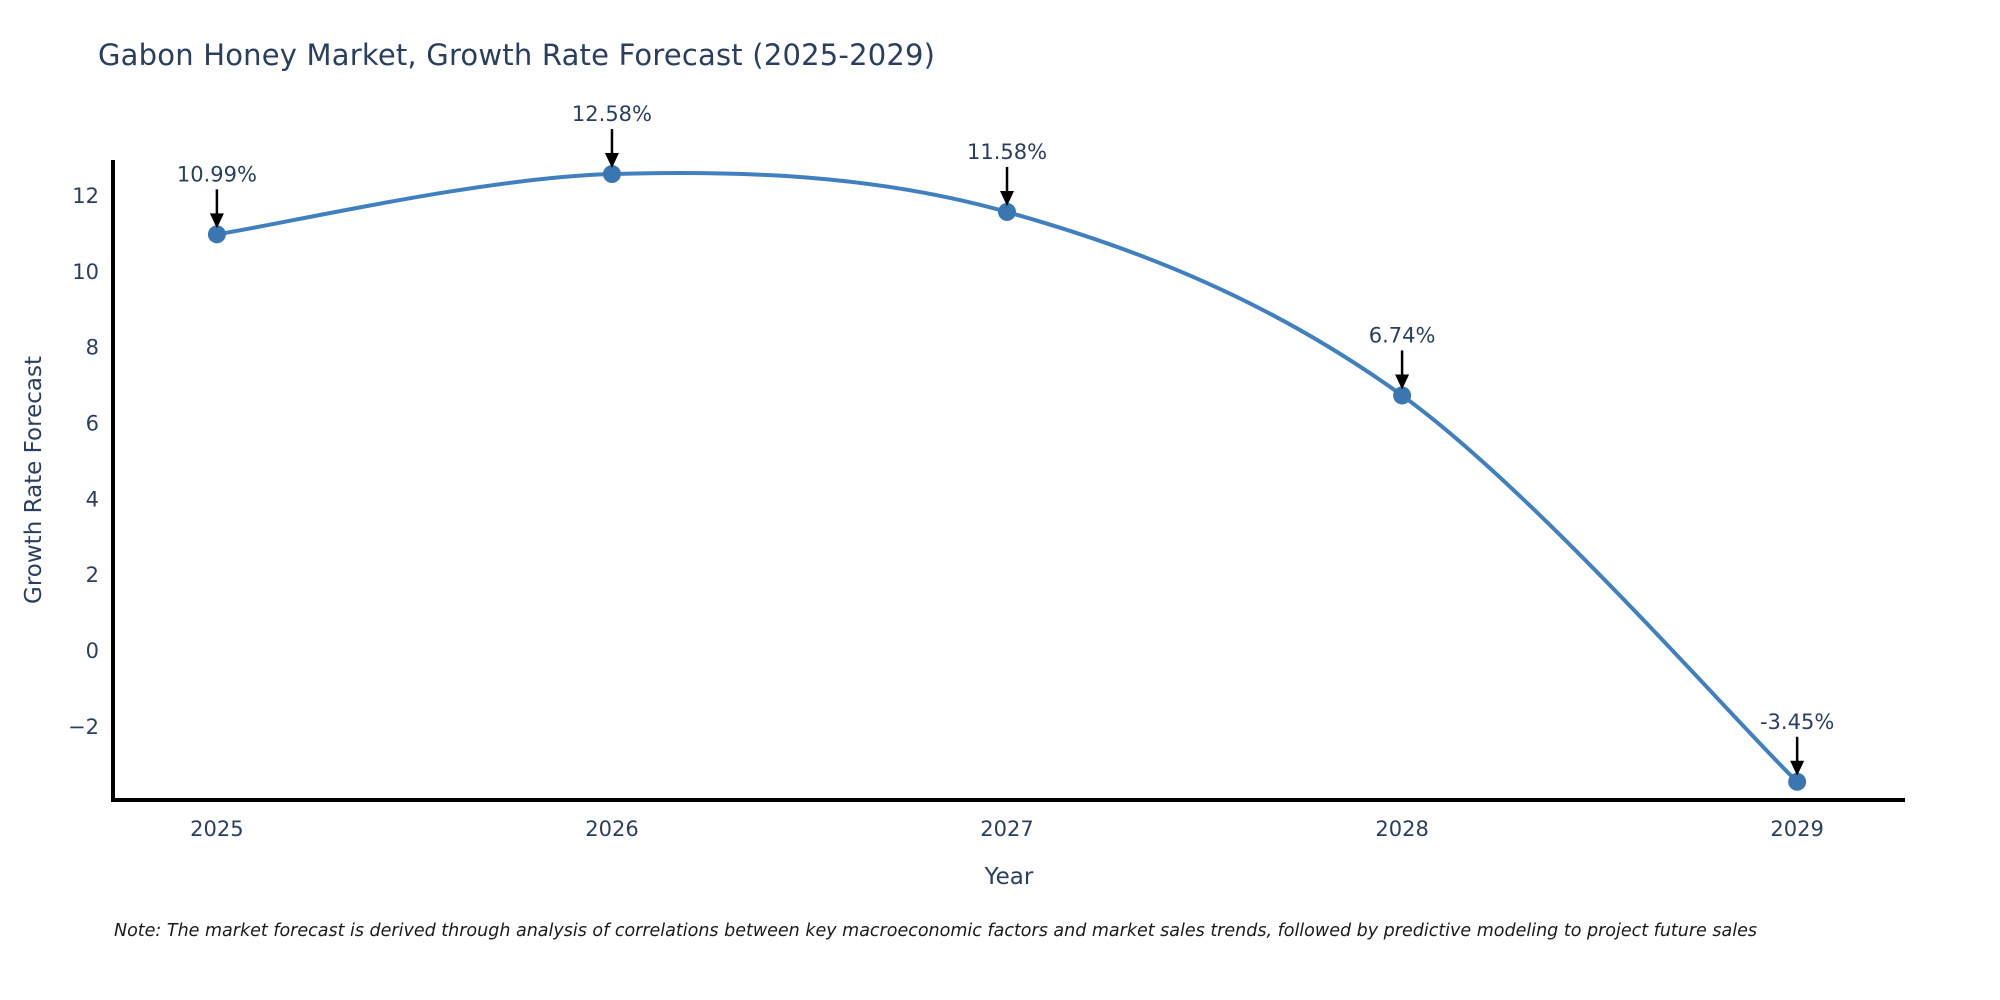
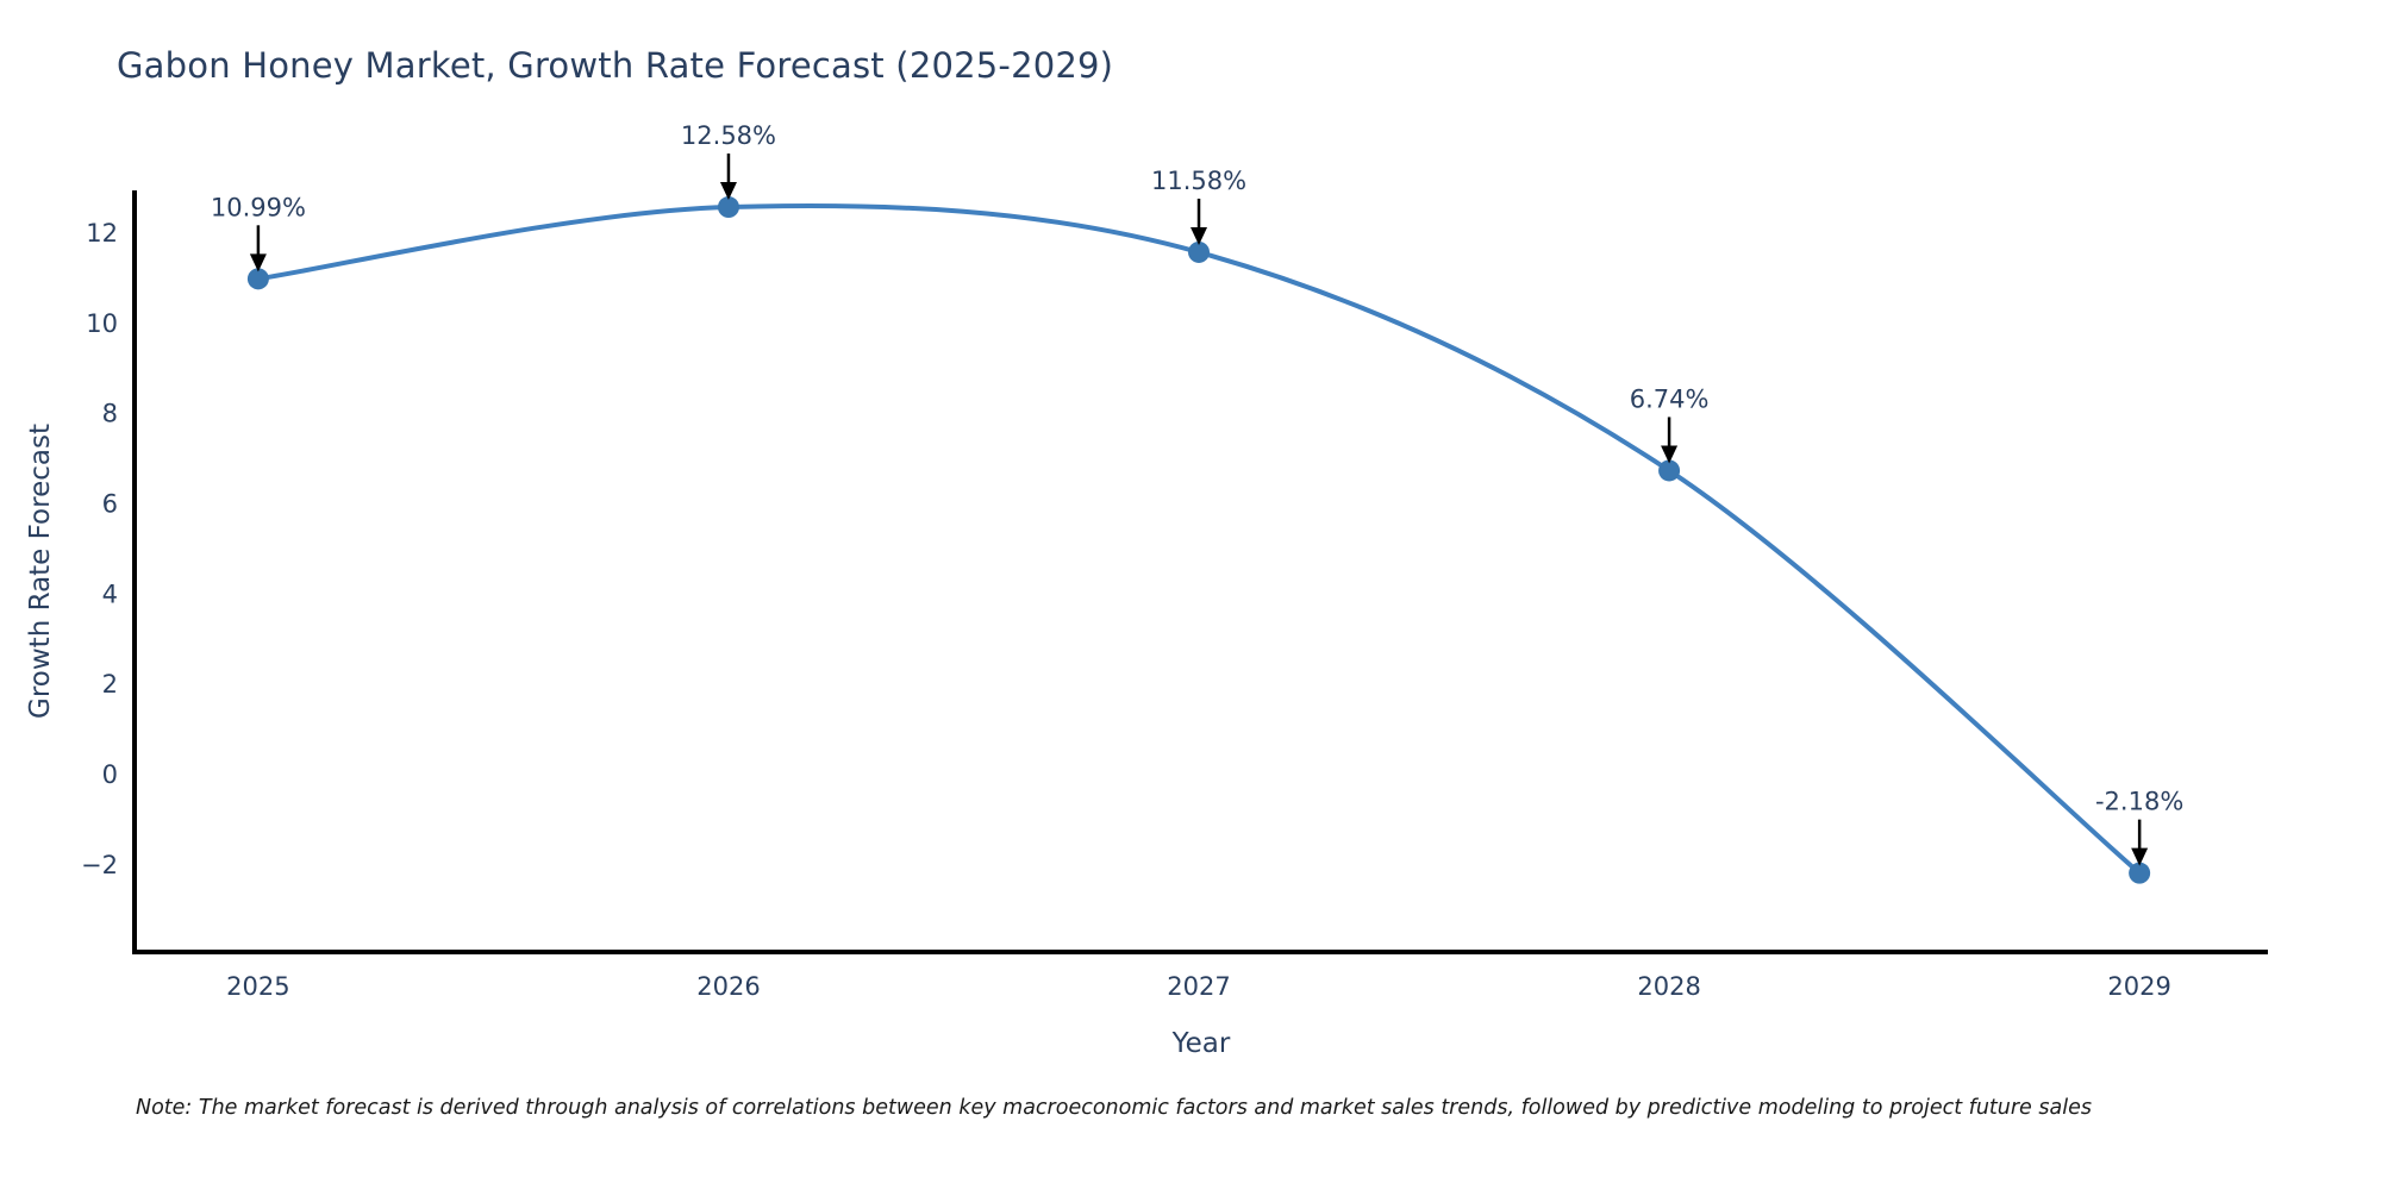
2029: -3.45% -> -2.18%
